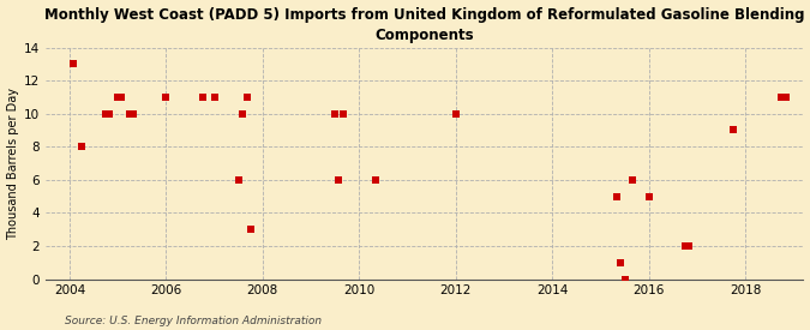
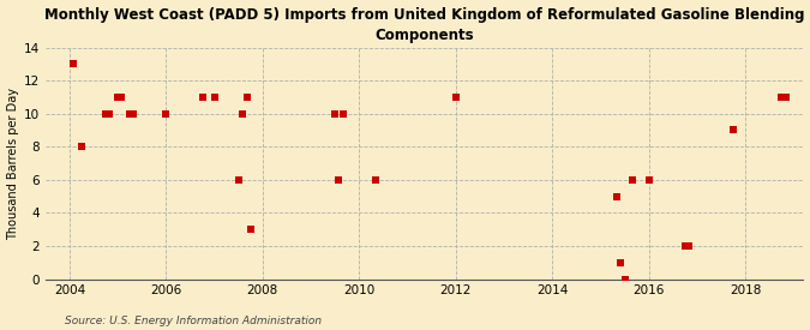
2006: 11 -> 10
2012: 10 -> 11
2016: 5 -> 6
